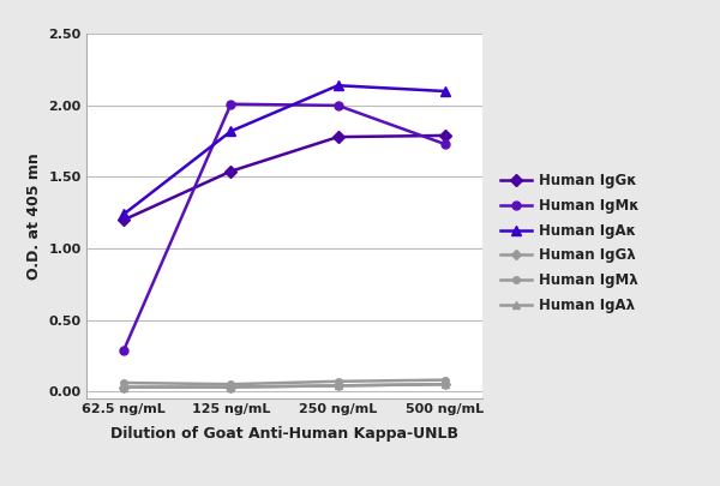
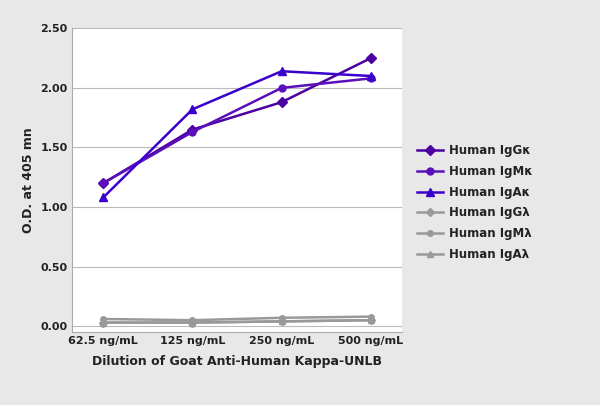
Human IgMκ/62.5 ng/mL: 0.29 -> 1.20
Human IgAκ/62.5 ng/mL: 1.24 -> 1.08
Human IgGκ/125 ng/mL: 1.54 -> 1.65
Human IgMκ/125 ng/mL: 2.01 -> 1.63
Human IgGκ/250 ng/mL: 1.78 -> 1.88
Human IgGκ/500 ng/mL: 1.79 -> 2.25
Human IgMκ/500 ng/mL: 1.73 -> 2.08
